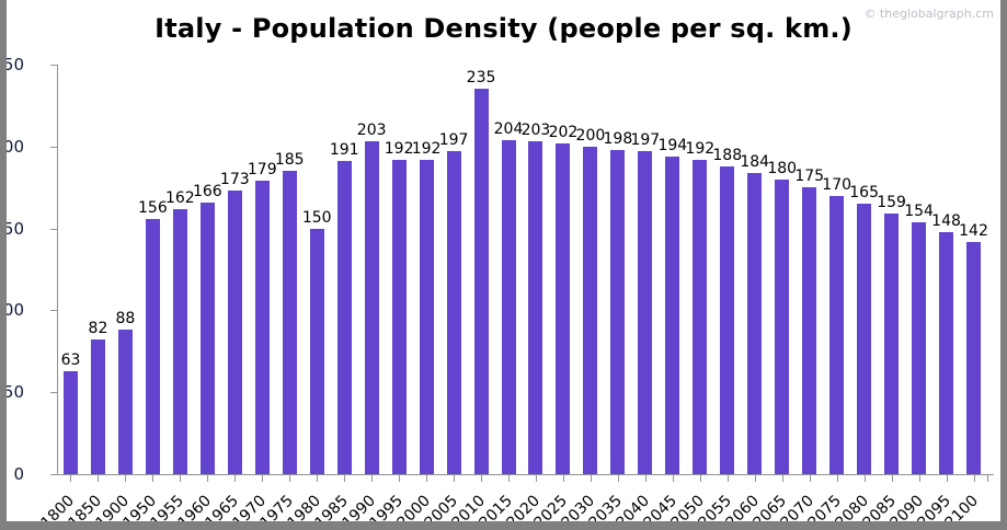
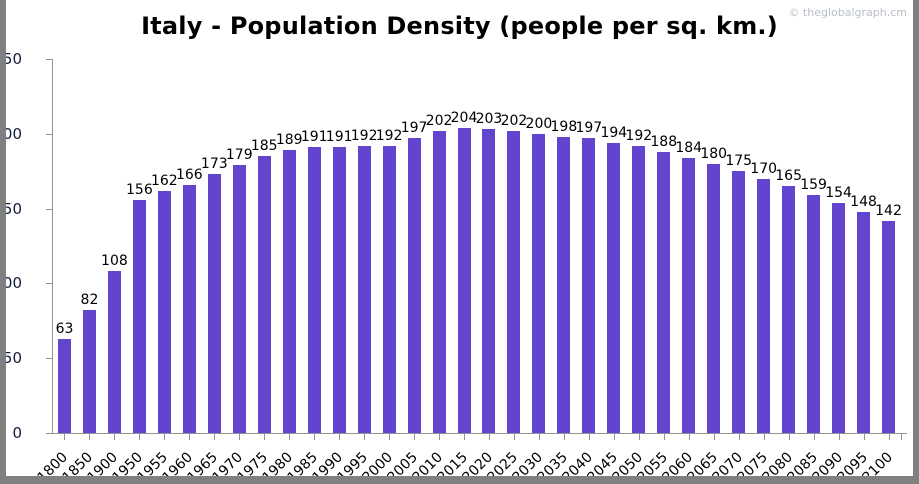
1900: 88 -> 108
1980: 150 -> 189
1990: 203 -> 191
2010: 235 -> 202
